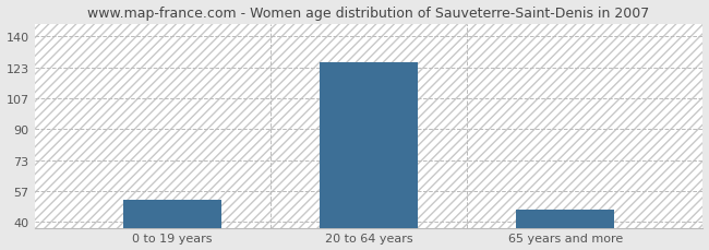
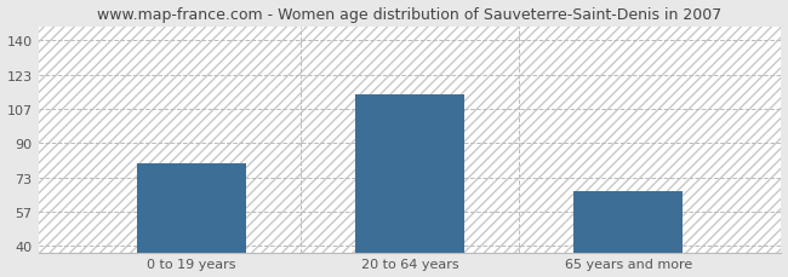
0 to 19 years: 52 -> 80
20 to 64 years: 126 -> 114
65 years and more: 47 -> 67
